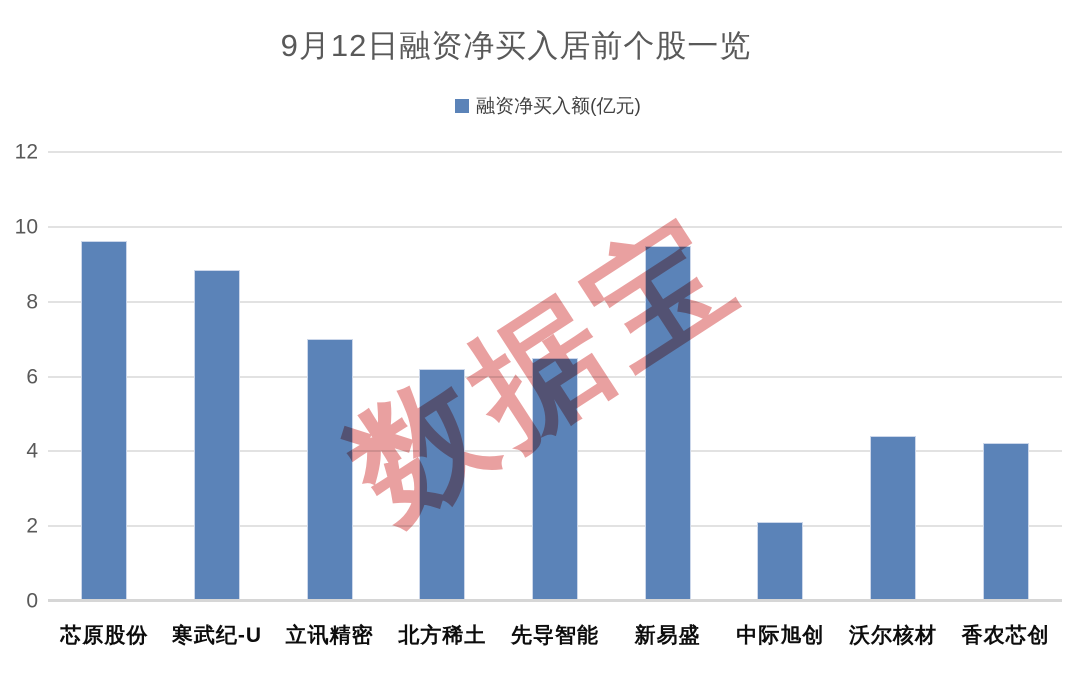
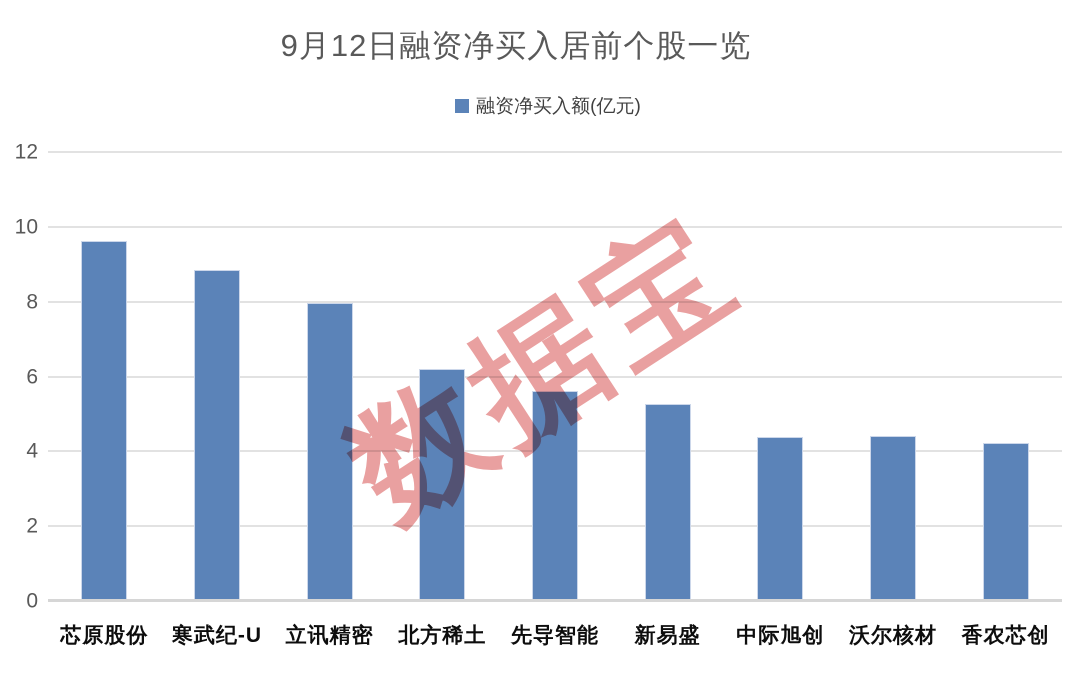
立讯精密: 7.0 -> 8.0
先导智能: 6.5 -> 5.6
新易盛: 9.5 -> 5.3
中际旭创: 2.1 -> 4.4
